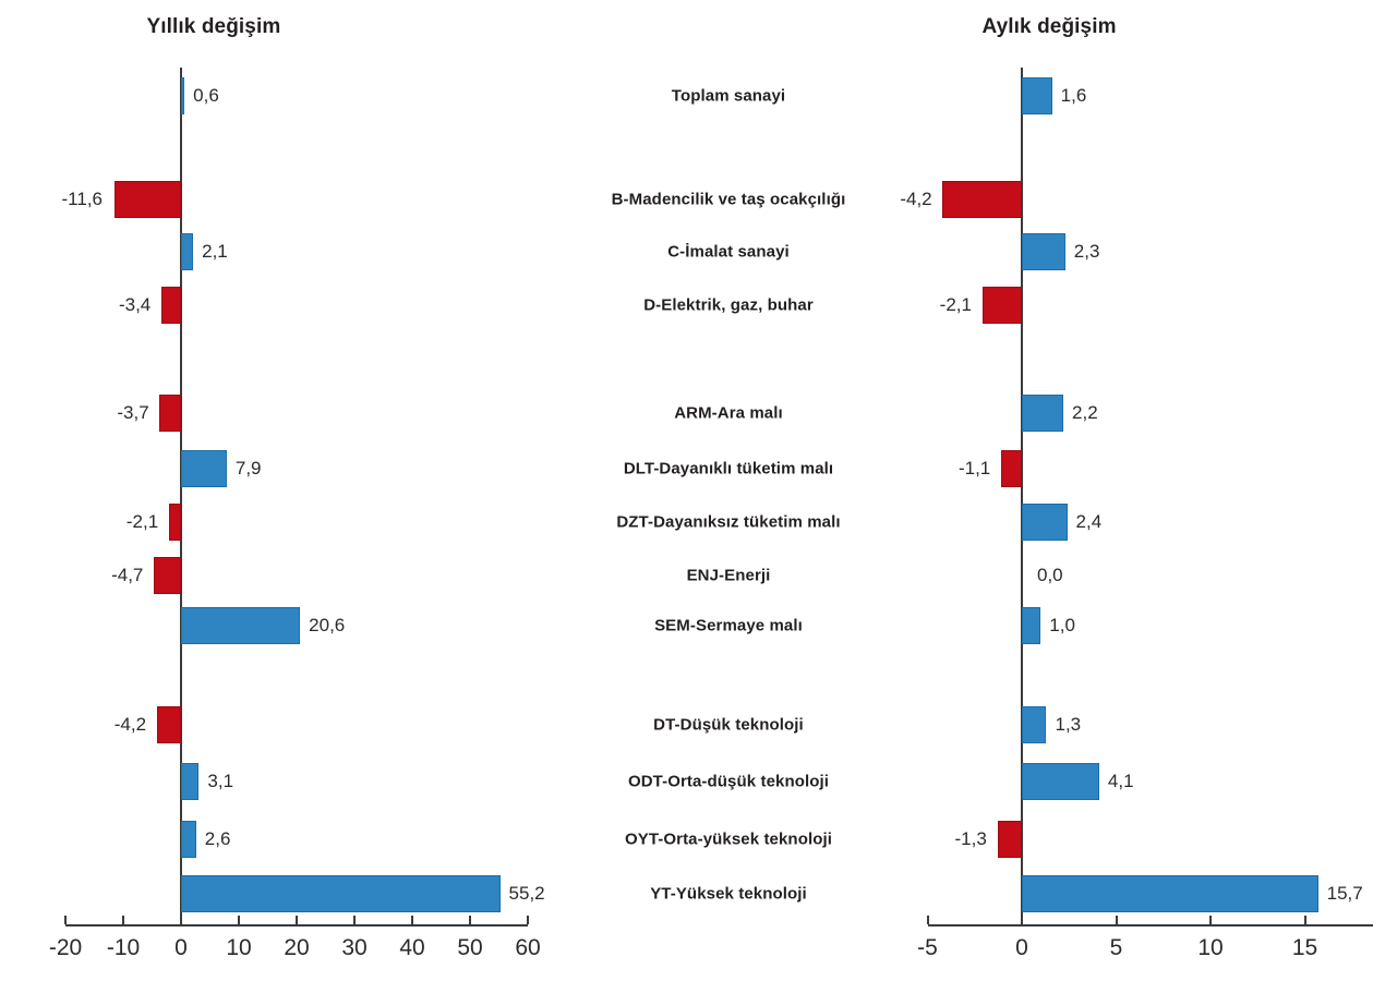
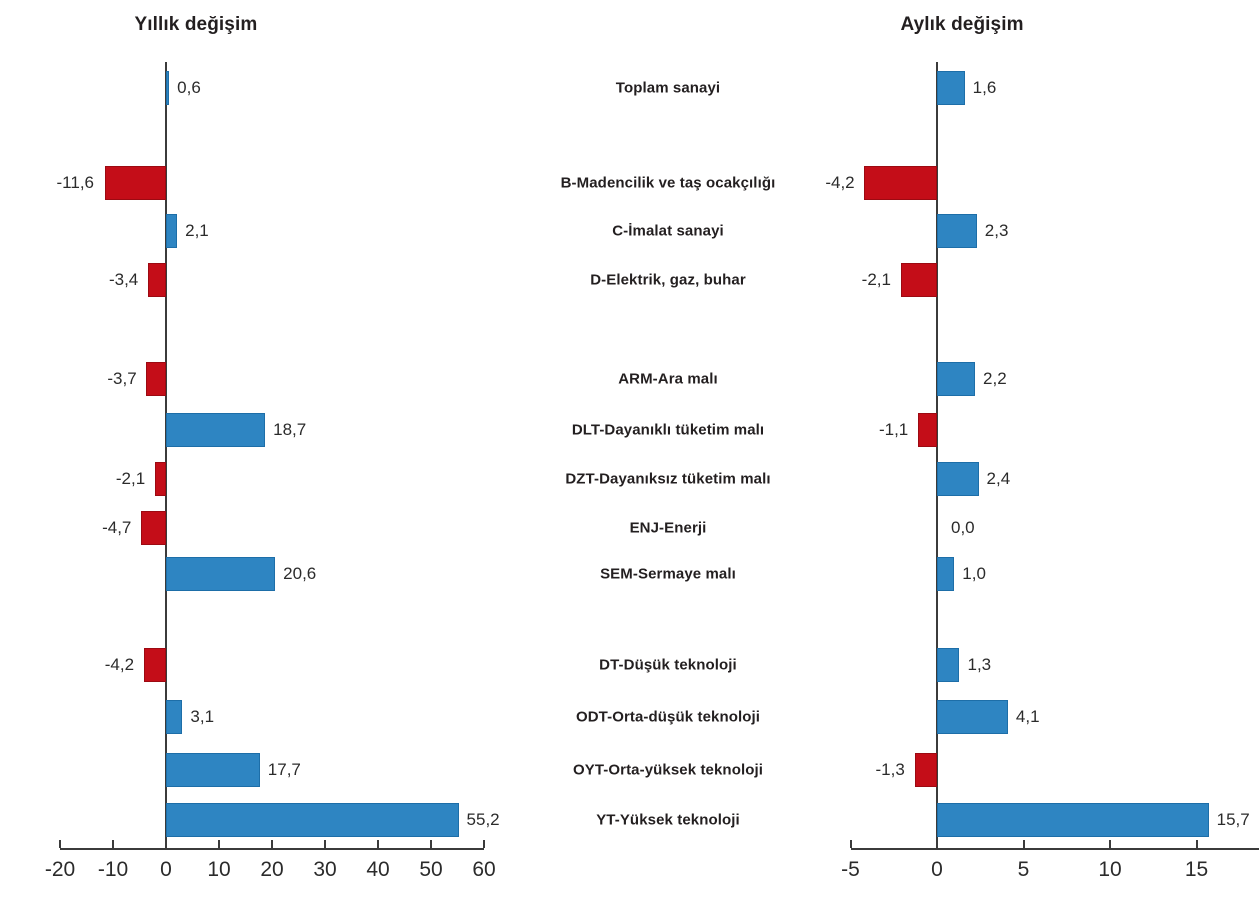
Yıllık değişim/DLT-Dayanıklı tüketim malı: 7,9 -> 18,7
Yıllık değişim/OYT-Orta-yüksek teknoloji: 2,6 -> 17,7
